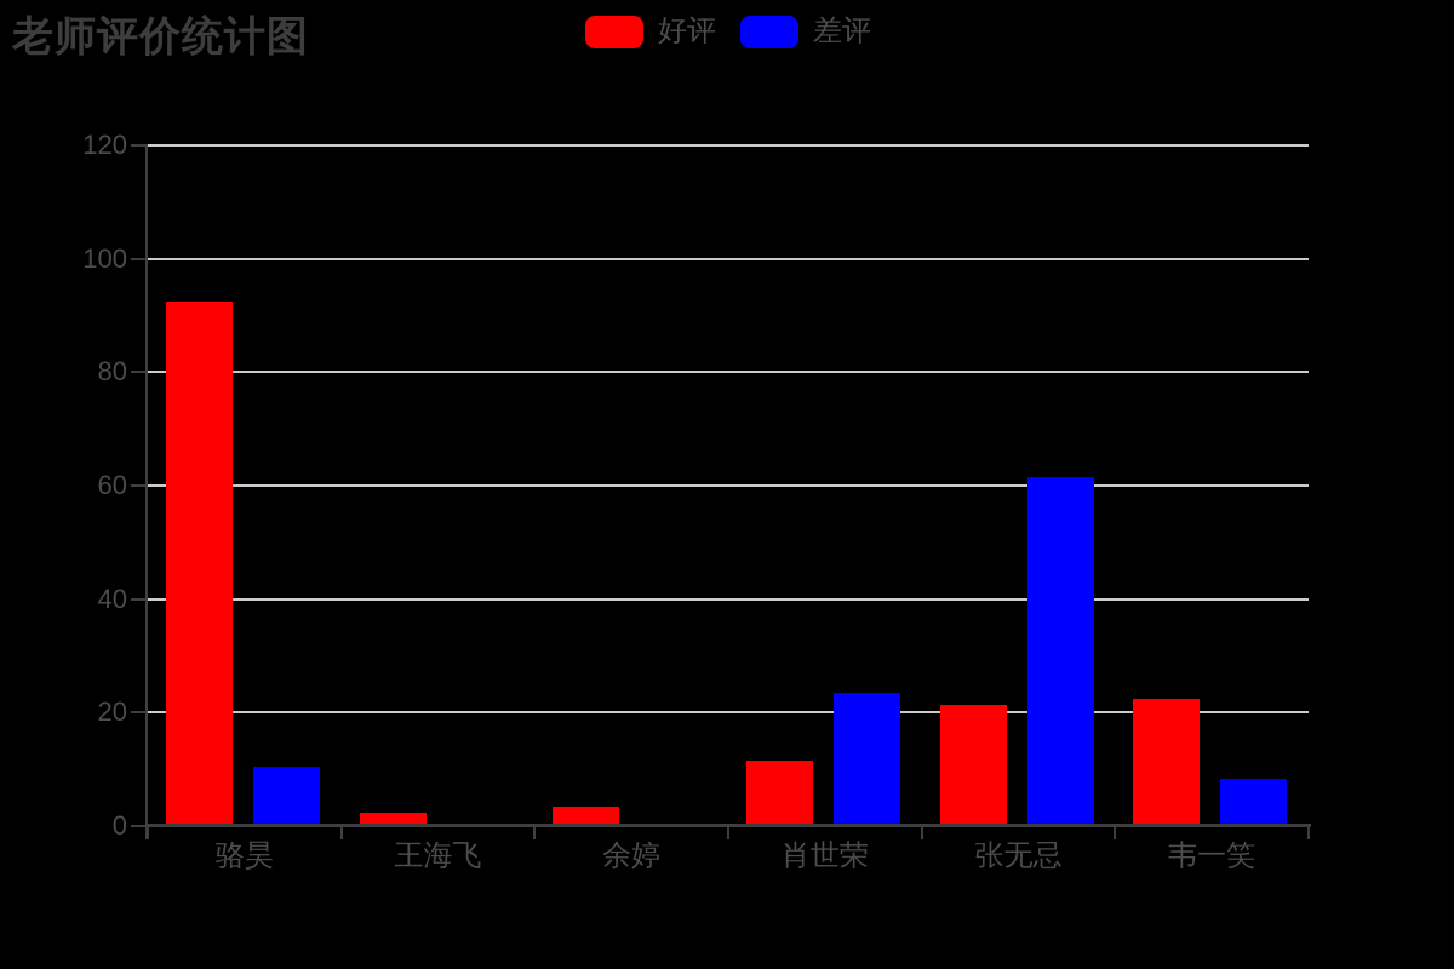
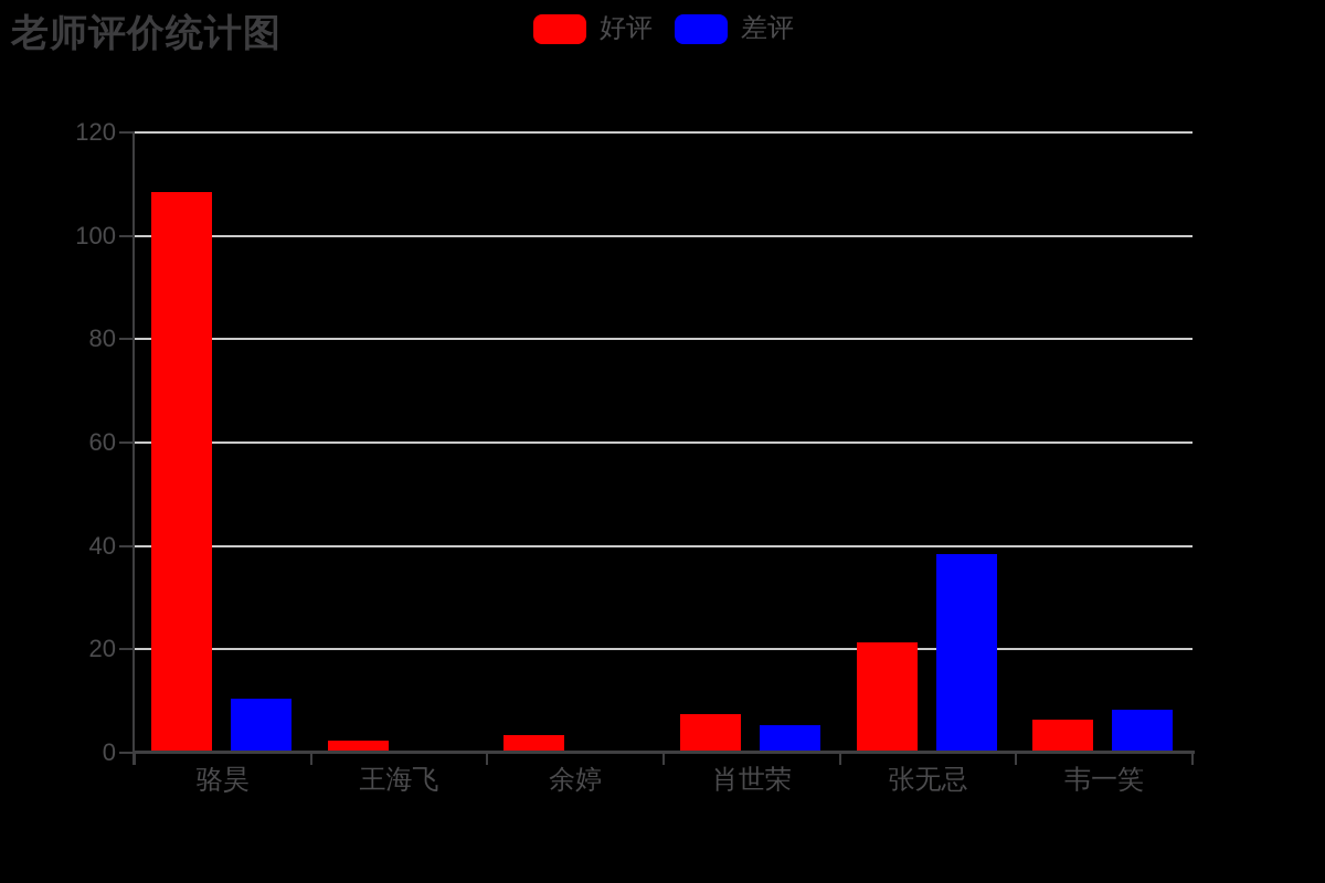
好评/骆昊: 92 -> 108
好评/肖世荣: 11 -> 7
差评/肖世荣: 23 -> 5
差评/张无忌: 61 -> 38
好评/韦一笑: 22 -> 6
